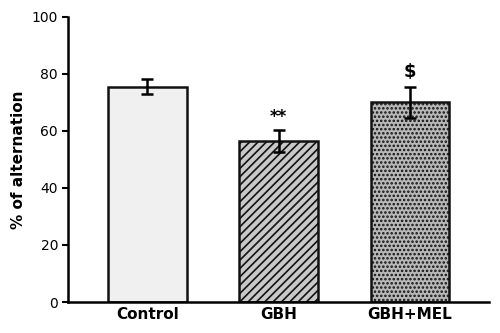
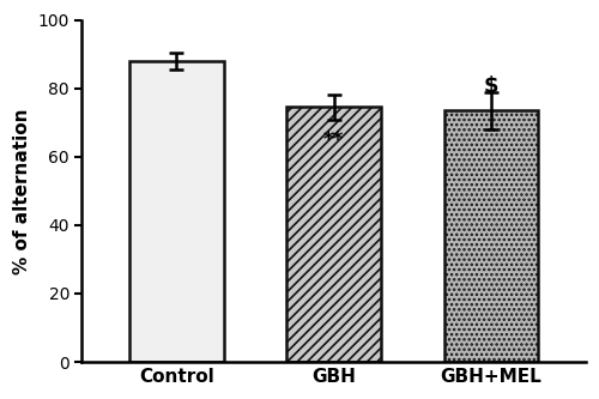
Control: 75.5 -> 88.0
GBH: 56.5 -> 74.5
GBH+MEL: 70.0 -> 73.5
